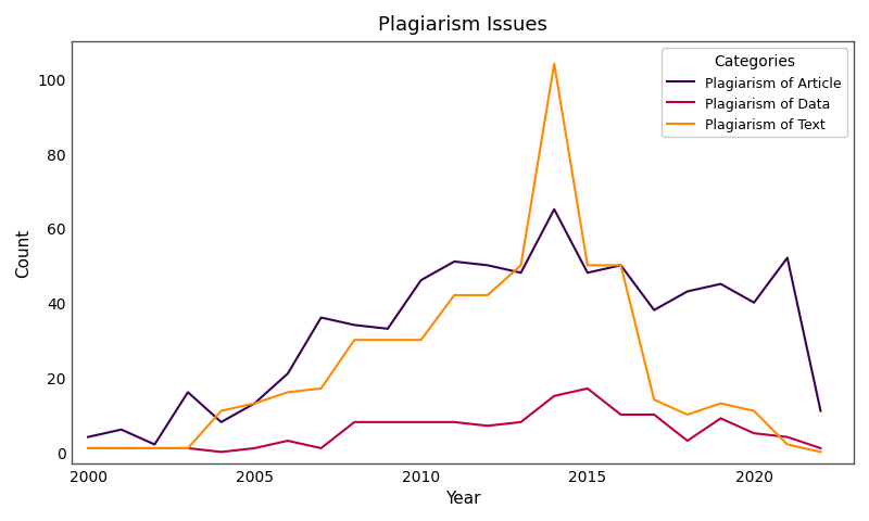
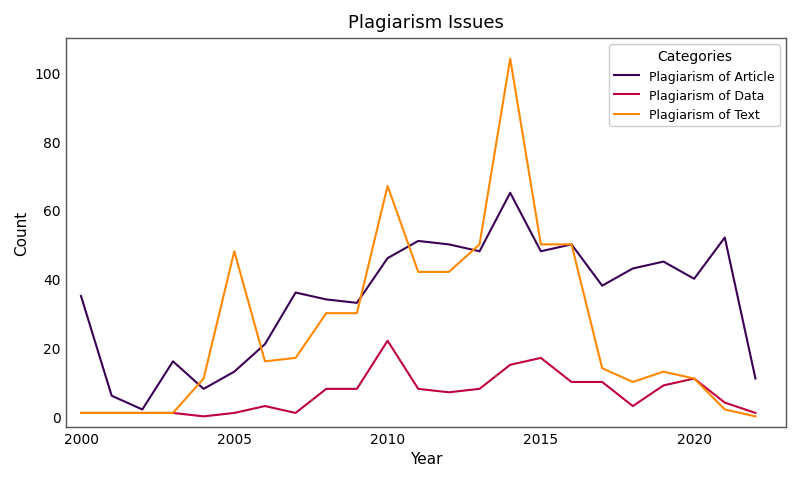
Plagiarism of Article/2000: 4 -> 35
Plagiarism of Text/2005: 13 -> 48
Plagiarism of Data/2010: 8 -> 22
Plagiarism of Text/2010: 30 -> 67
Plagiarism of Data/2020: 5 -> 11
